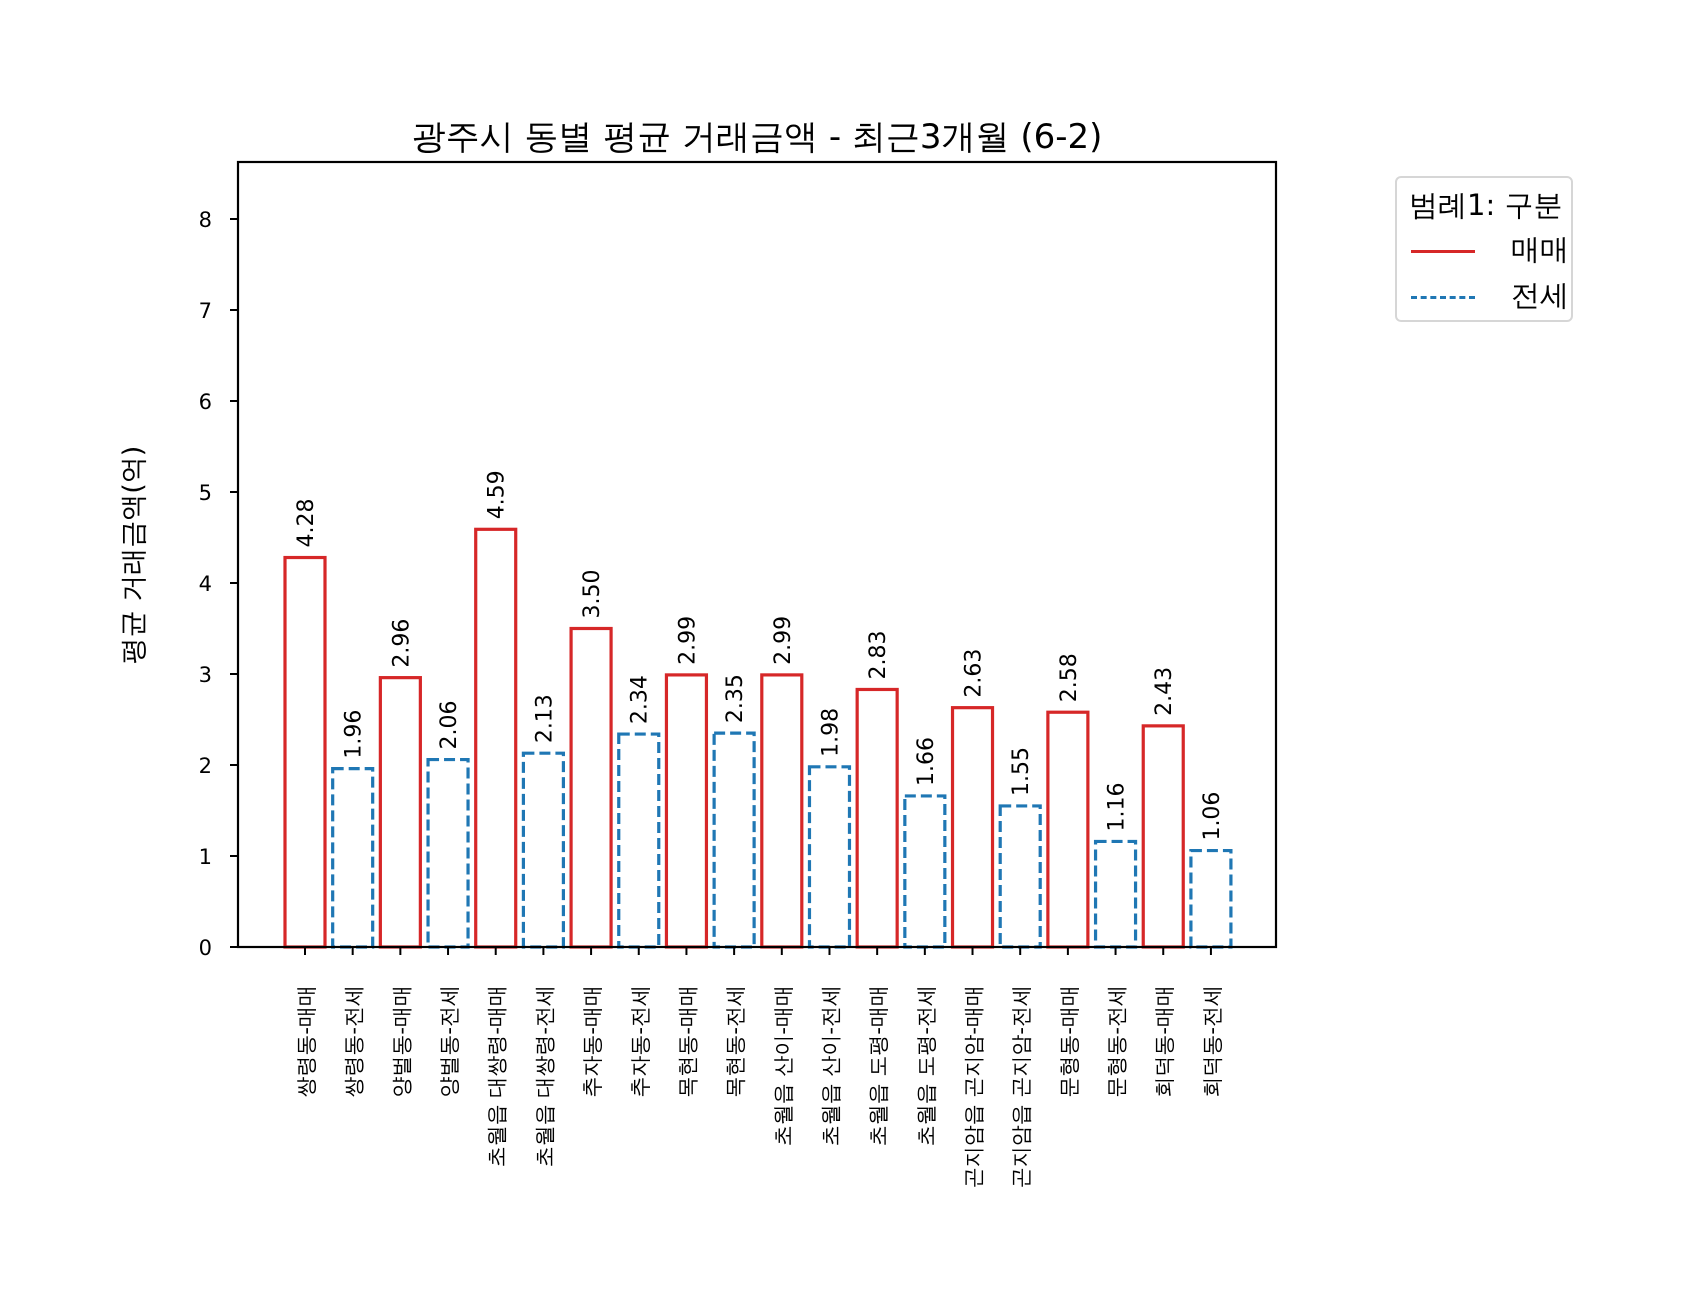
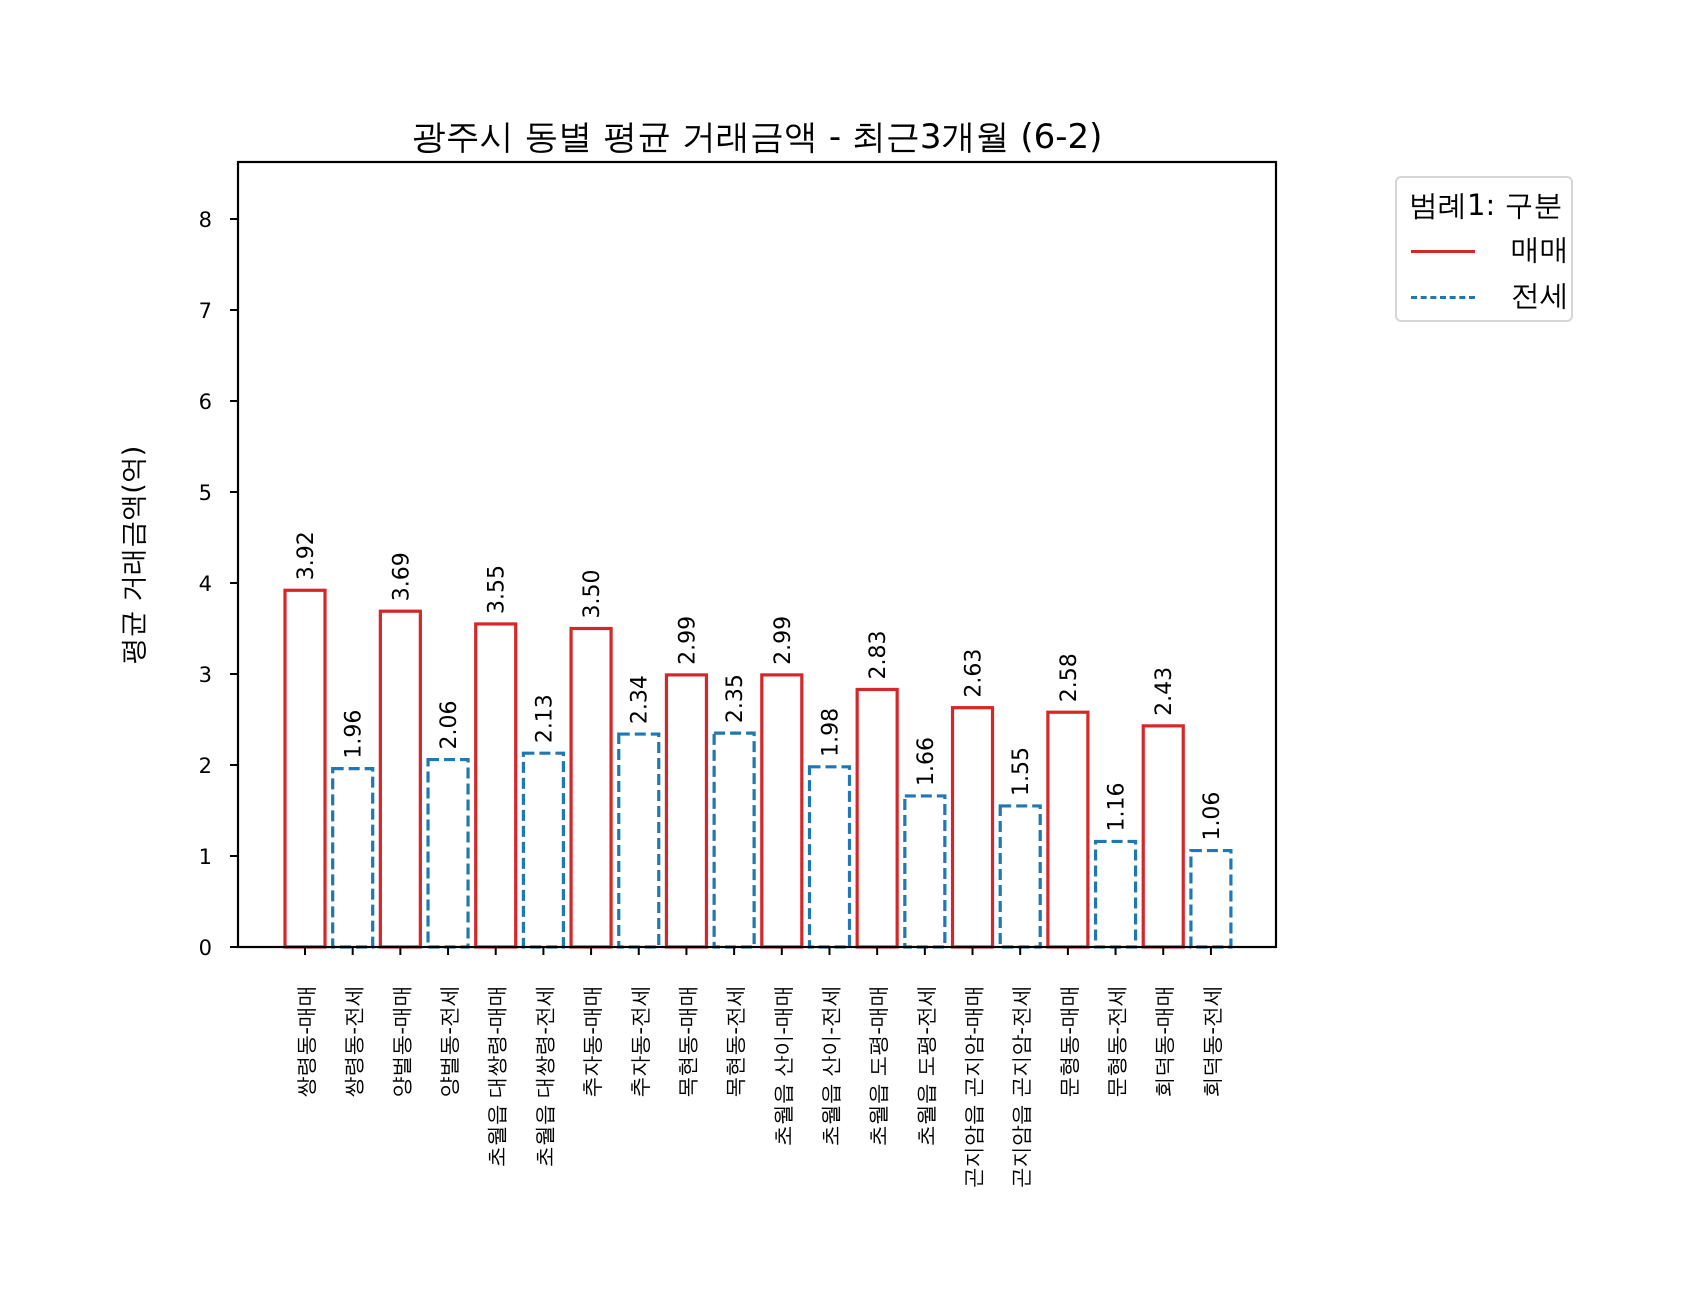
쌍령동-매매: 4.28 -> 3.92
양벌동-매매: 2.96 -> 3.69
초월읍 대쌍령-매매: 4.59 -> 3.55
